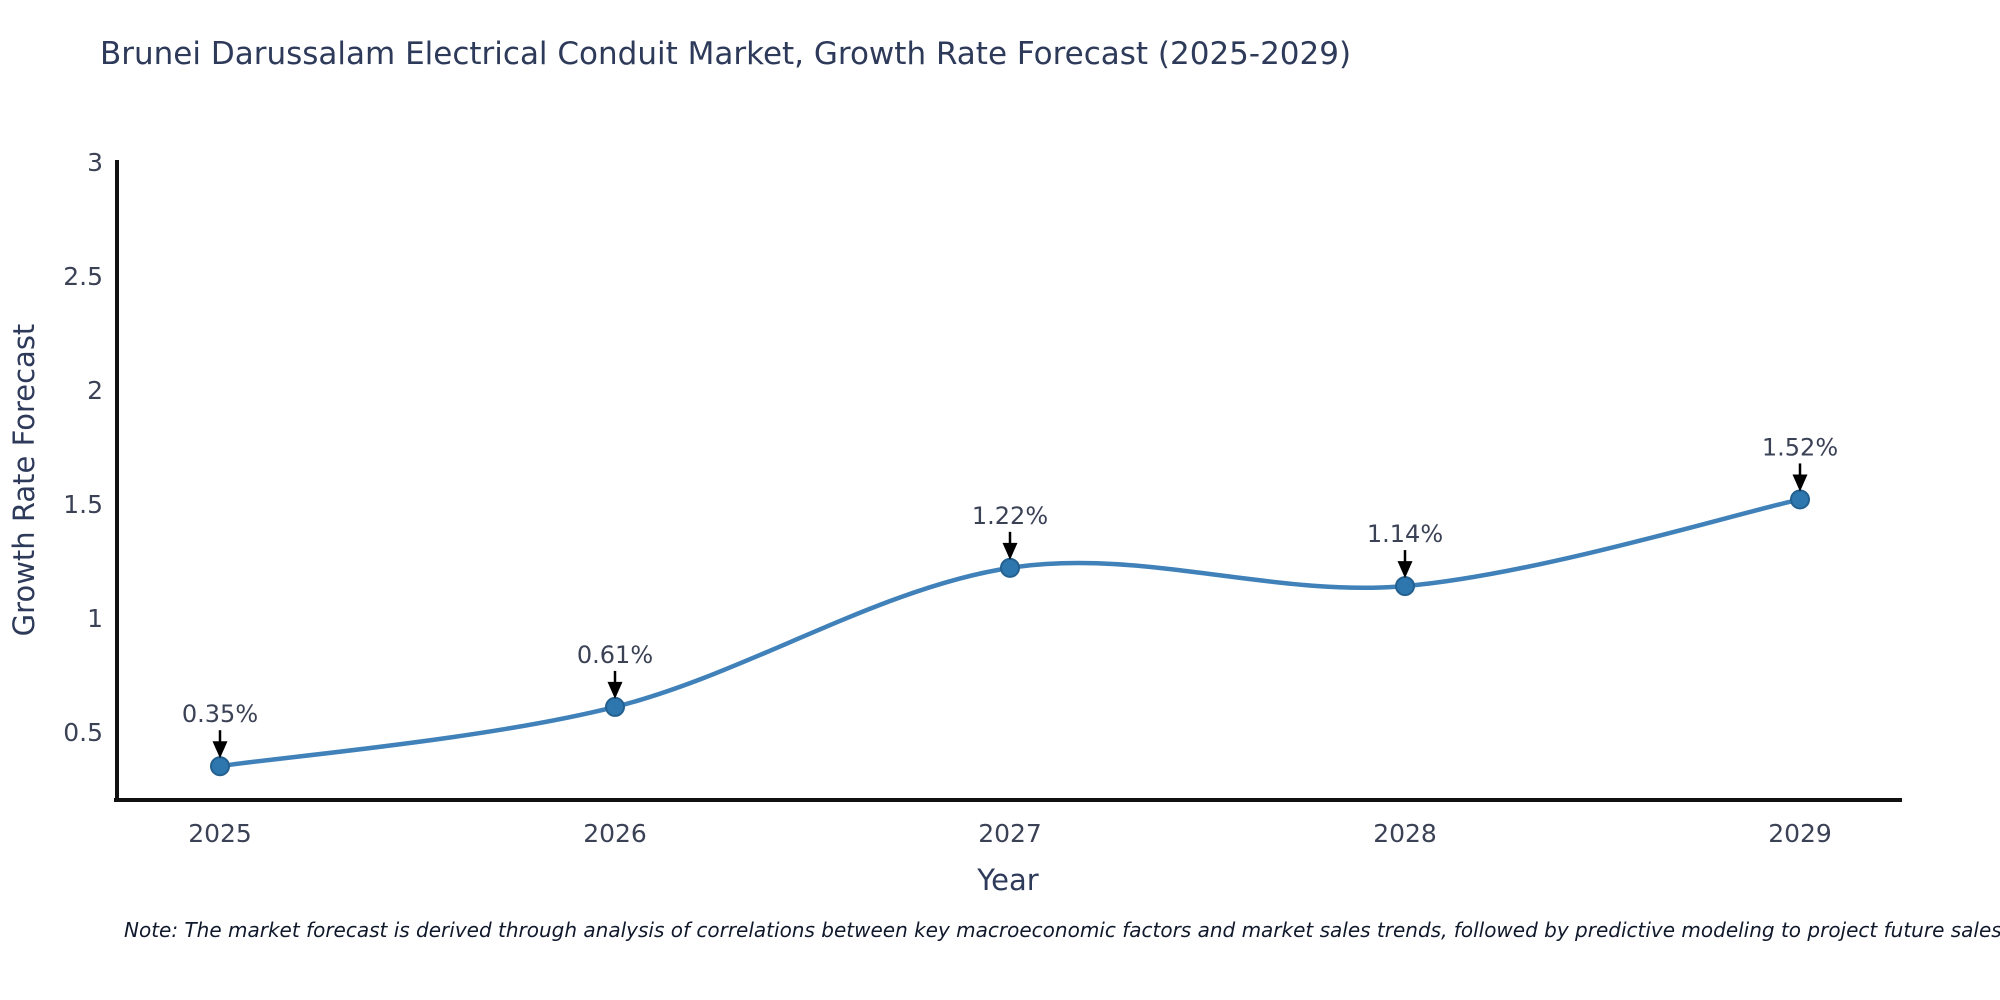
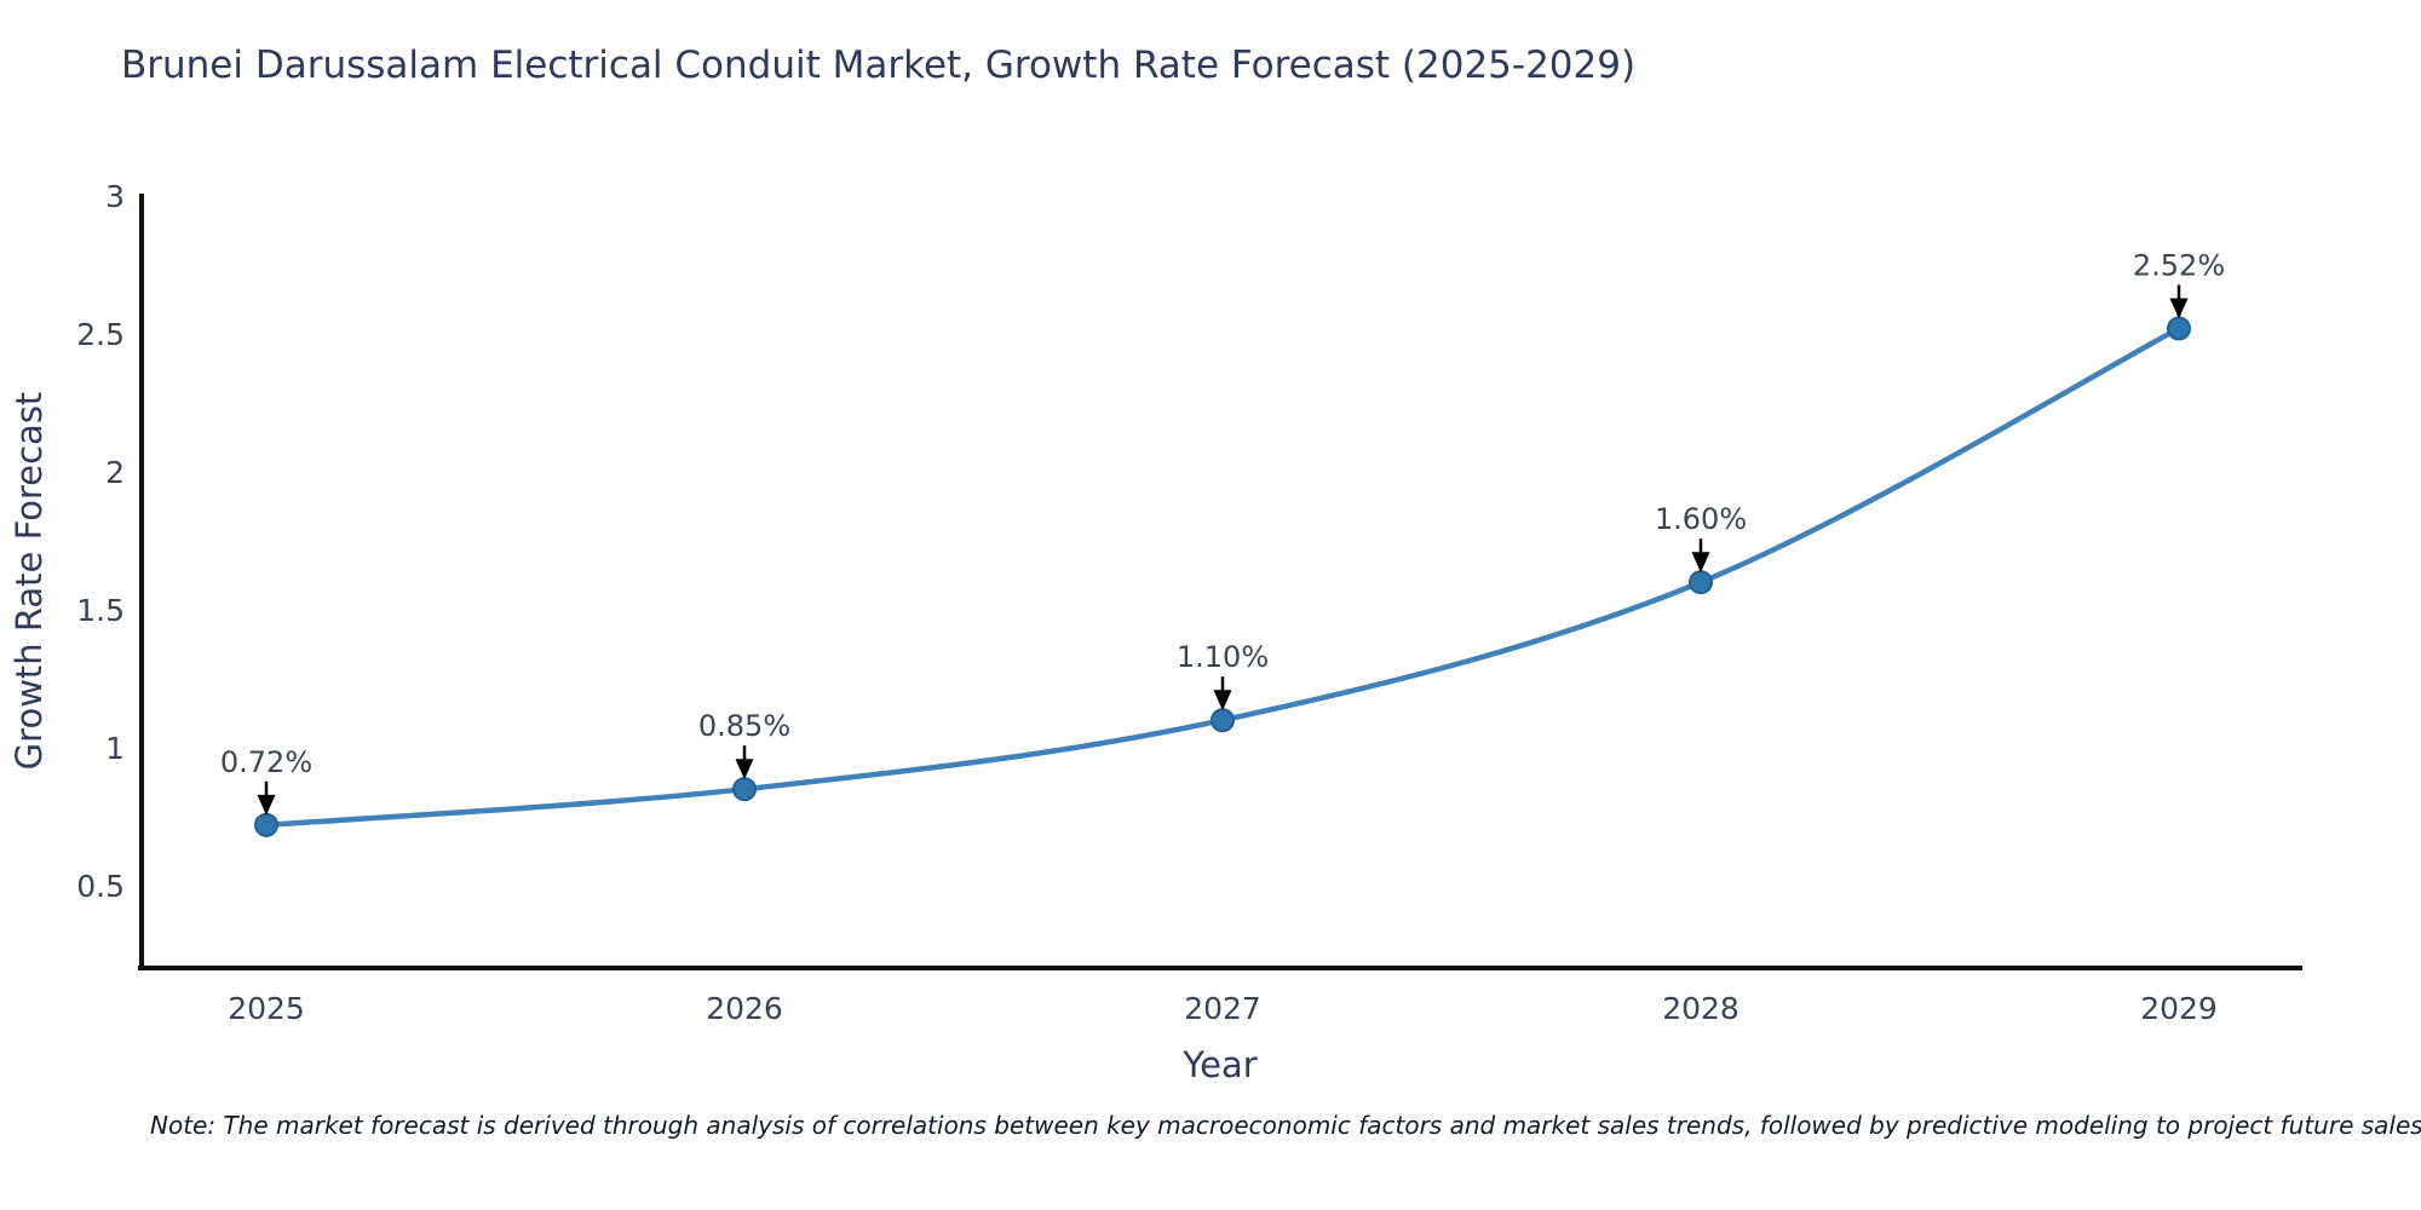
2025: 0.35% -> 0.72%
2026: 0.61% -> 0.85%
2027: 1.22% -> 1.10%
2028: 1.14% -> 1.60%
2029: 1.52% -> 2.52%
